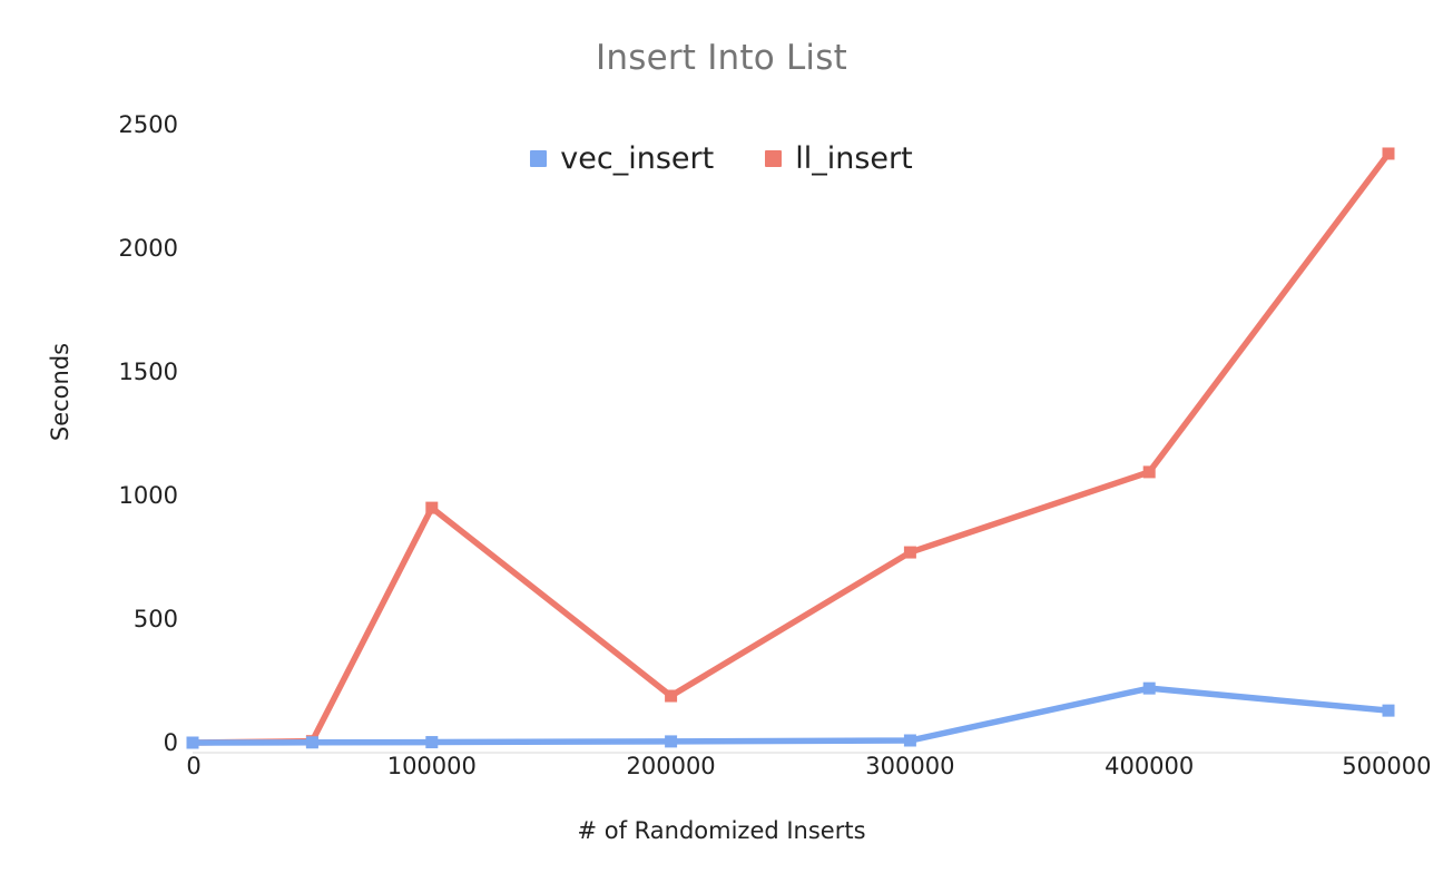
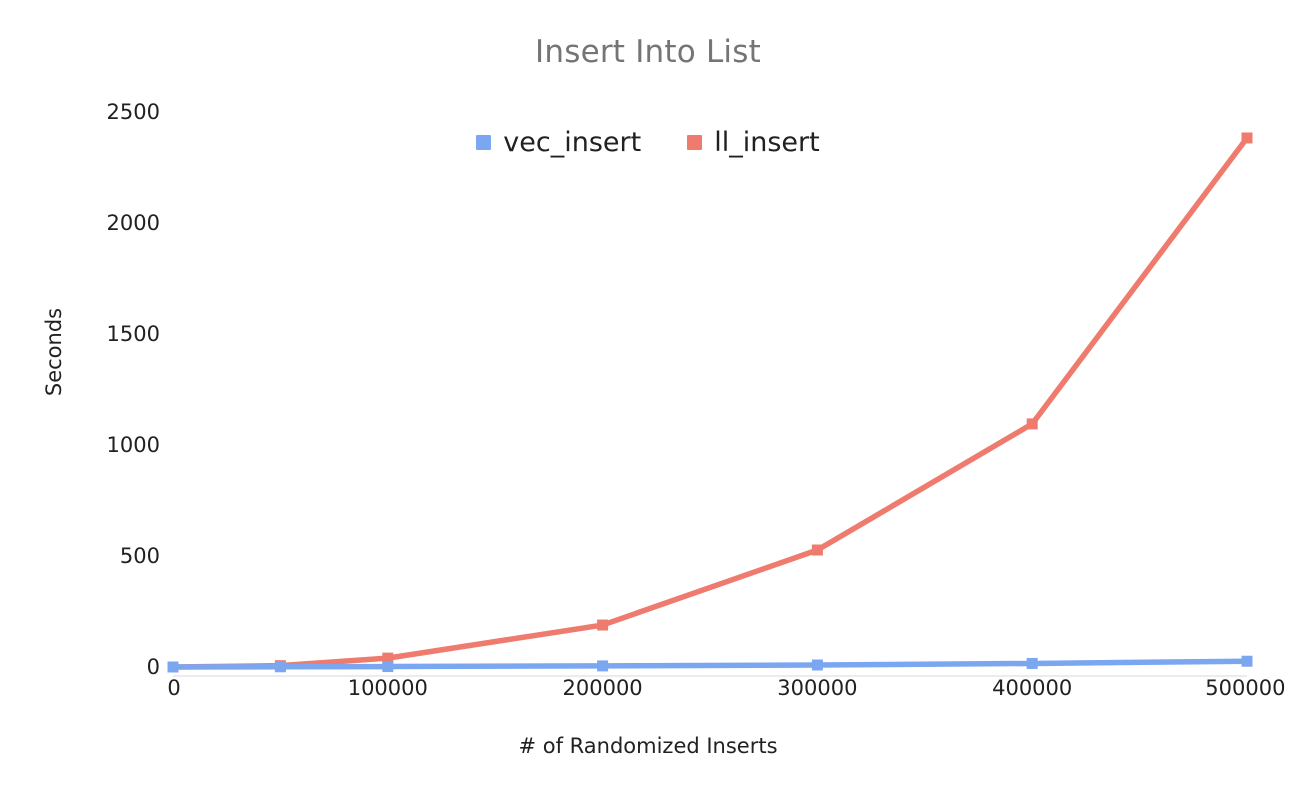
ll_insert/100000: 950 -> 40
ll_insert/300000: 770 -> 530
vec_insert/400000: 220 -> 20
vec_insert/500000: 130 -> 30
